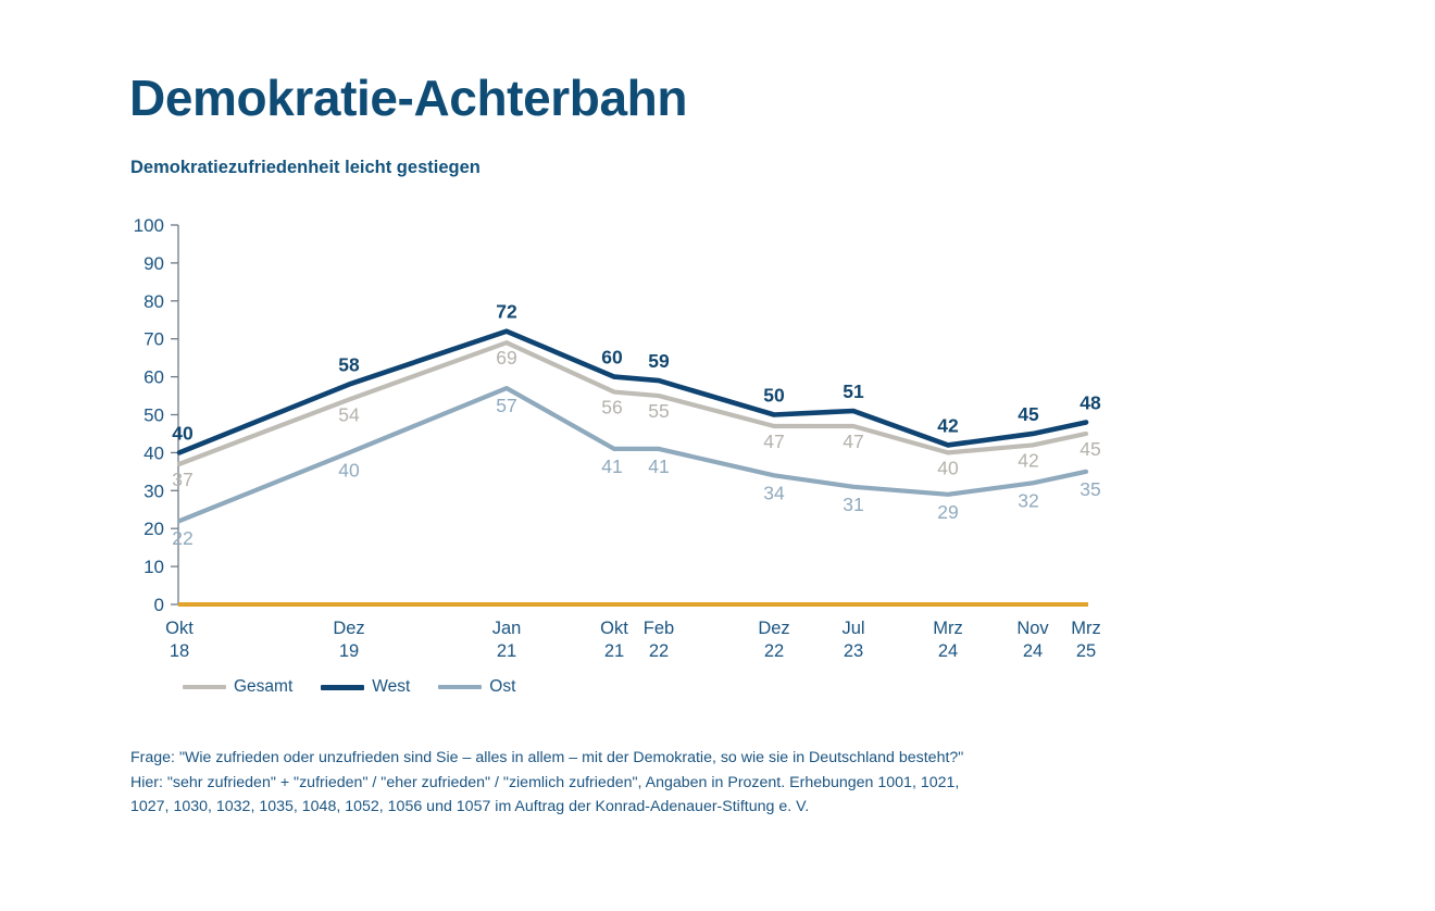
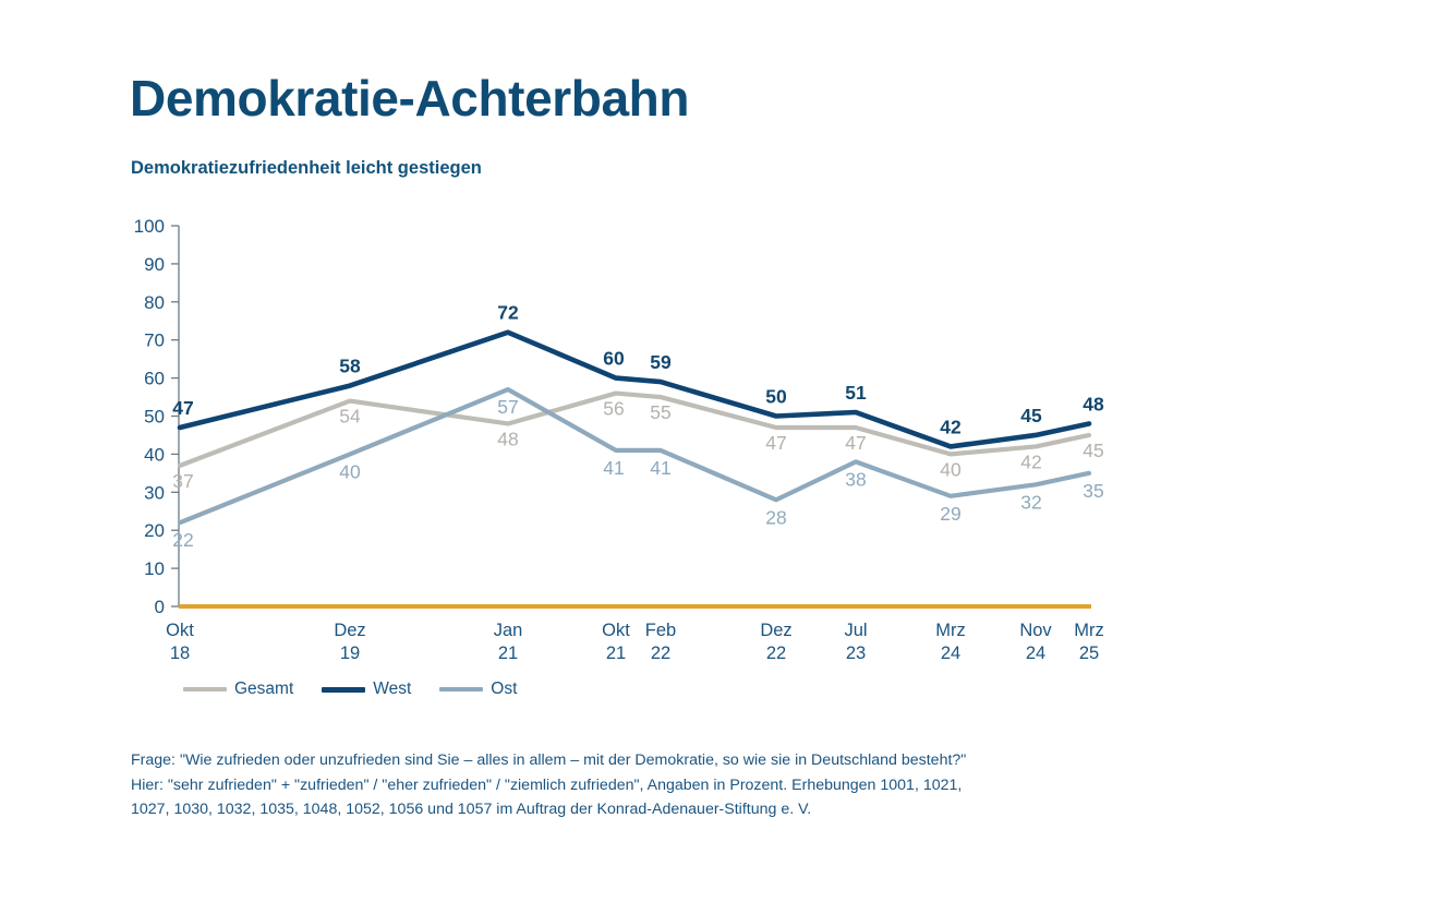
West/Okt 18: 40 -> 47
Gesamt/Jan 21: 69 -> 48
Ost/Dez 22: 34 -> 28
Ost/Jul 23: 31 -> 38
